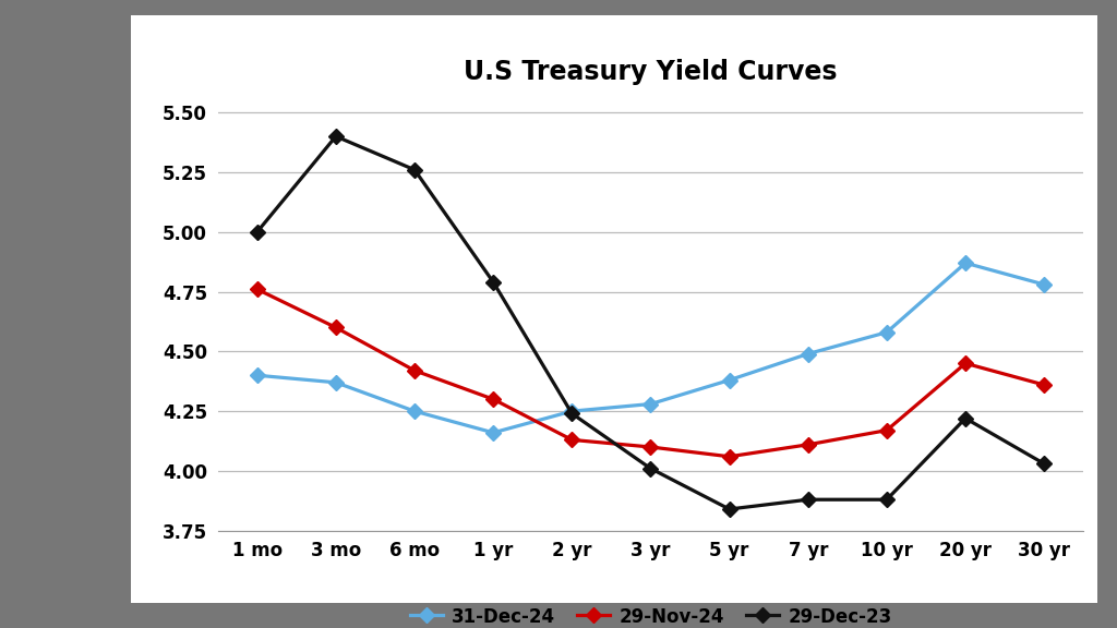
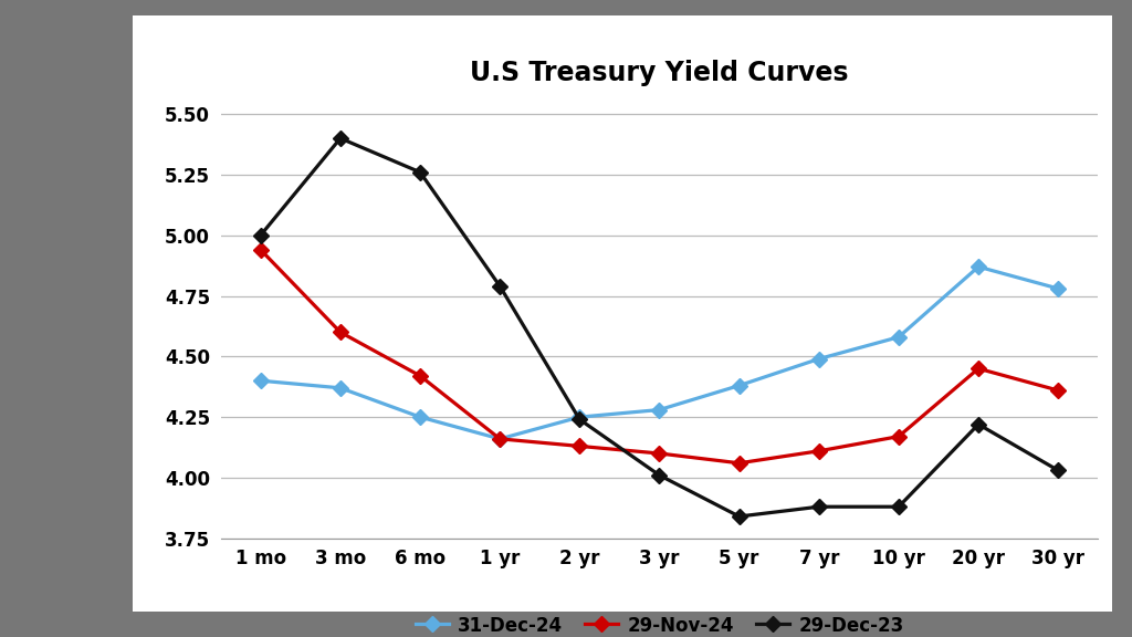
29-Nov-24/1 mo: 4.76 -> 4.94
29-Nov-24/1 yr: 4.30 -> 4.16
